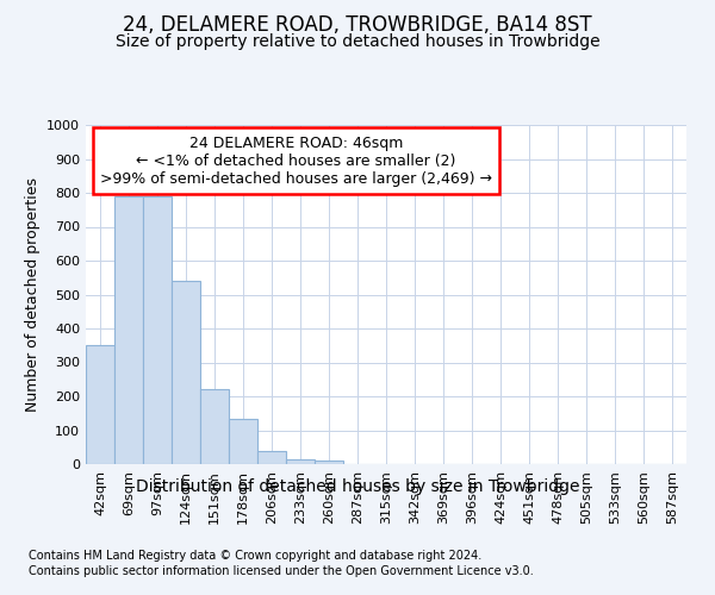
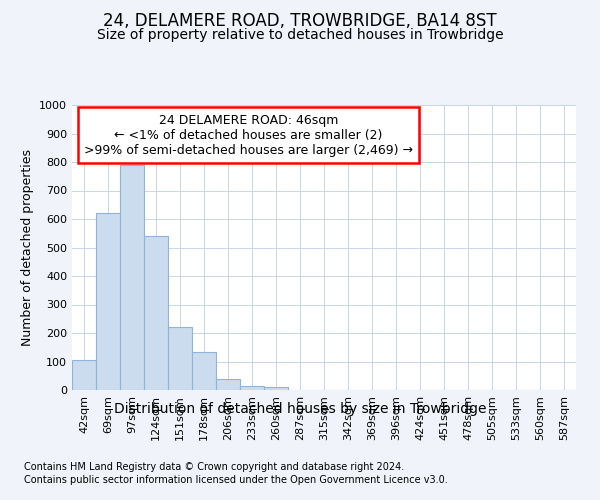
42sqm: 350 -> 105
69sqm: 790 -> 620
